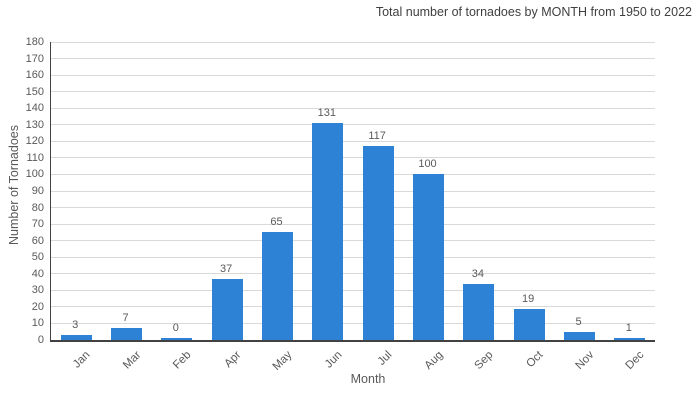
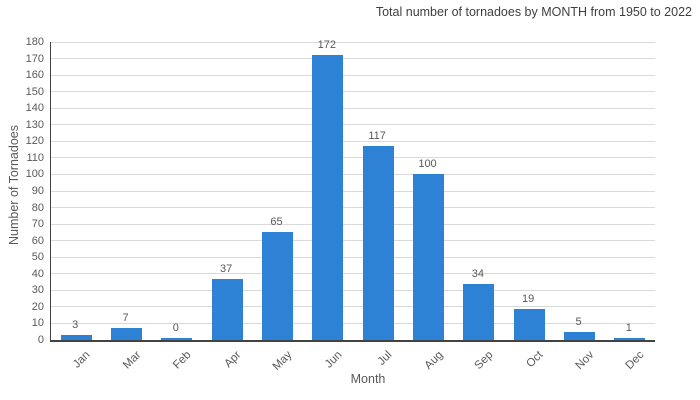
Jun: 131 -> 172
